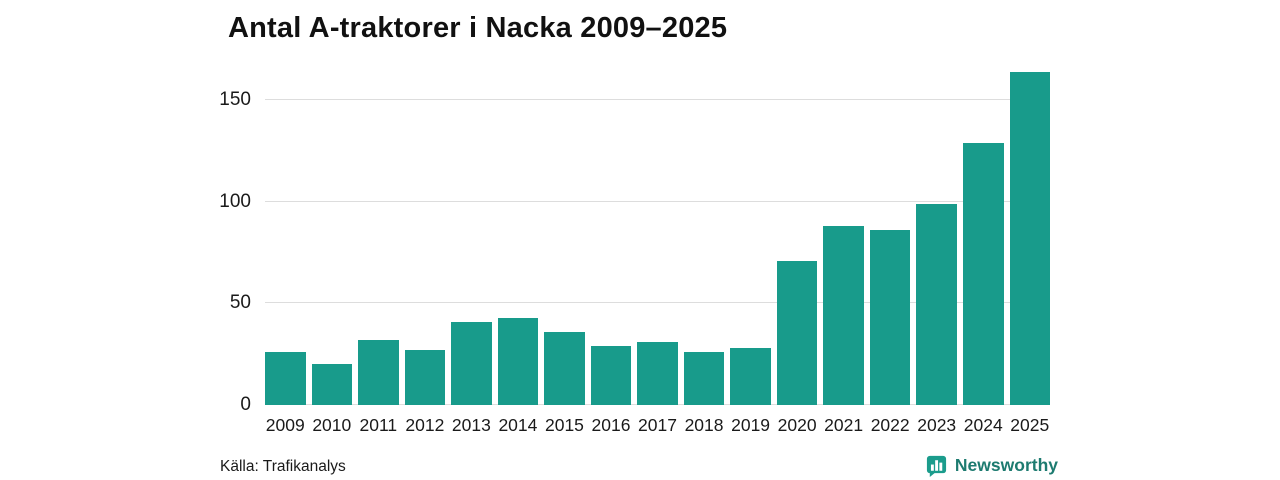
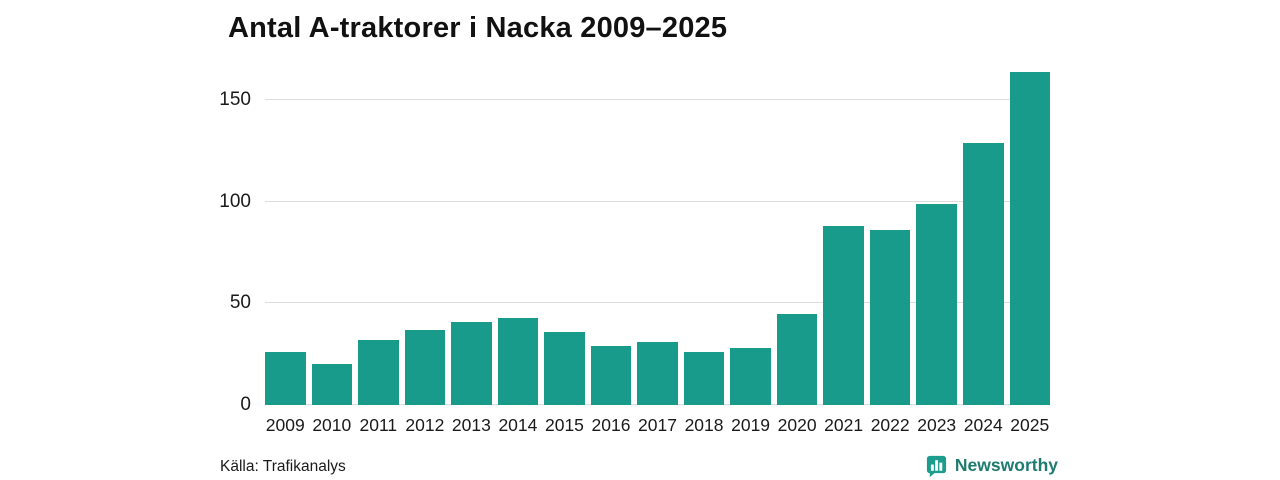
2012: 27 -> 37
2020: 71 -> 45
